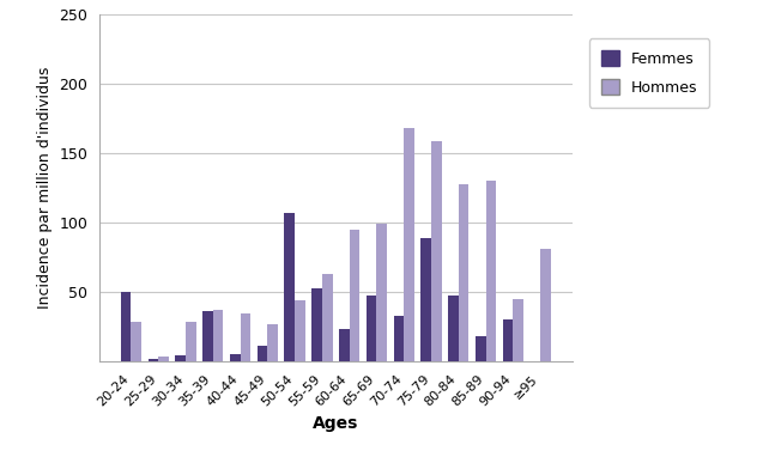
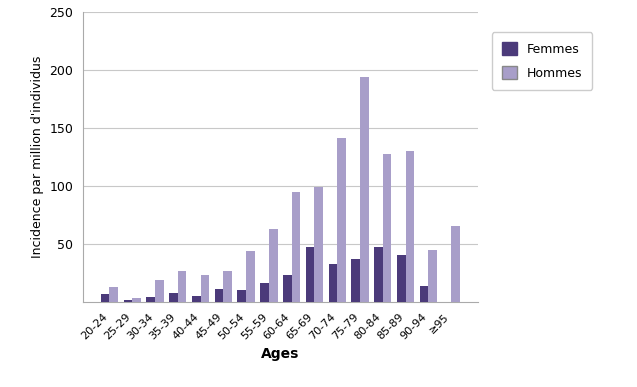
Femmes/20-24: 50 -> 7
Hommes/20-24: 28 -> 13
Hommes/30-34: 28 -> 19
Femmes/35-39: 36 -> 8
Hommes/35-39: 37 -> 27
Hommes/40-44: 34 -> 23
Femmes/50-54: 107 -> 10
Femmes/55-59: 52 -> 16
Hommes/70-74: 168 -> 141
Femmes/75-79: 89 -> 37
Hommes/75-79: 158 -> 194
Femmes/85-89: 18 -> 40
Femmes/90-94: 30 -> 14
Hommes/≥95: 81 -> 65
